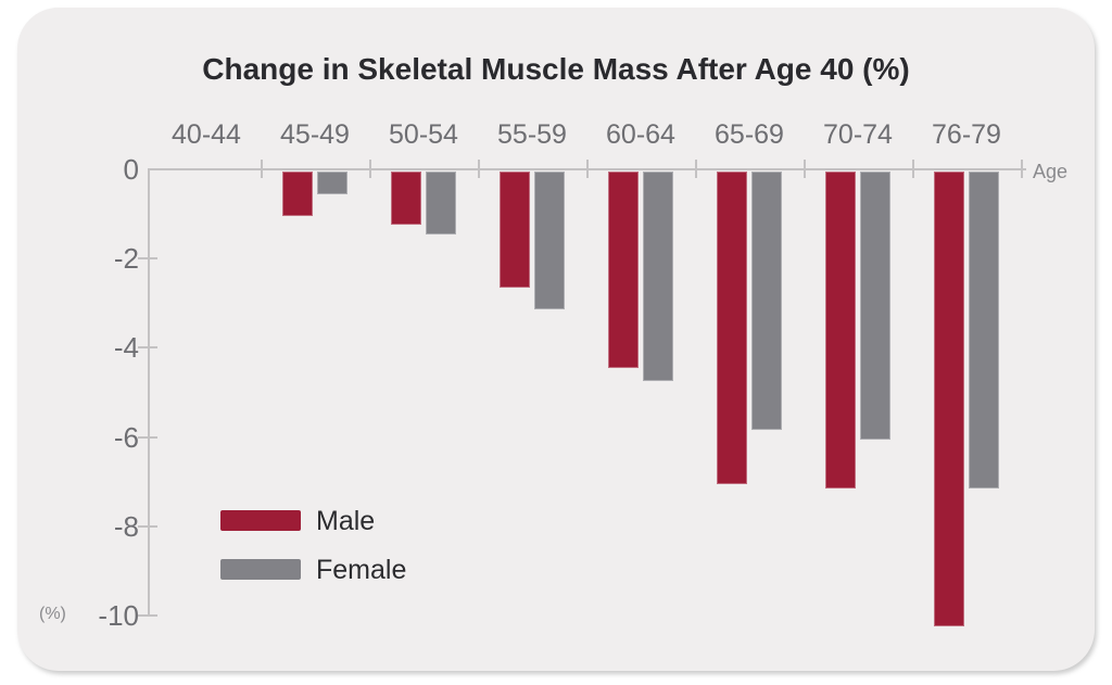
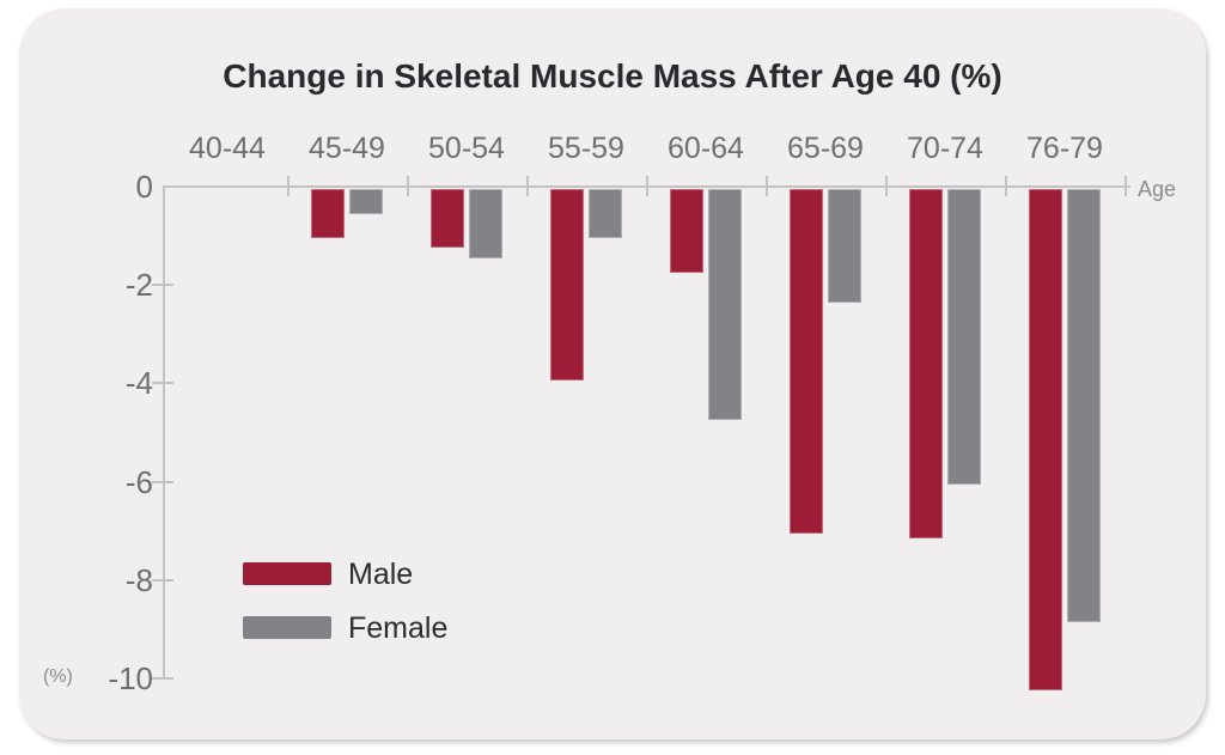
Male/55-59: -2.6 -> -3.9
Female/55-59: -3.1 -> -1.0
Male/60-64: -4.4 -> -1.7
Female/65-69: -5.8 -> -2.3
Female/76-79: -7.1 -> -8.8
